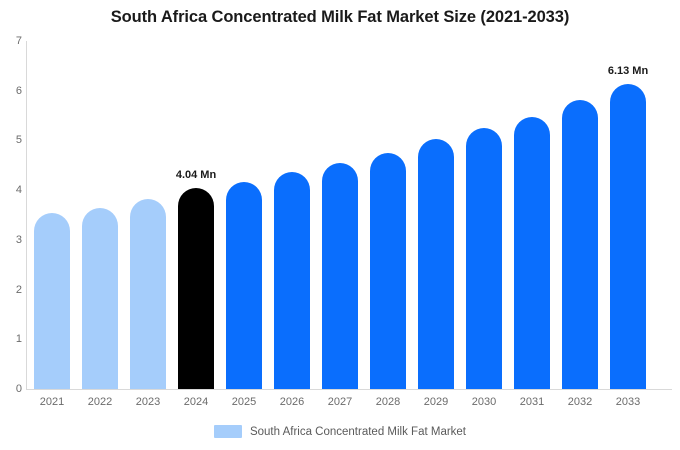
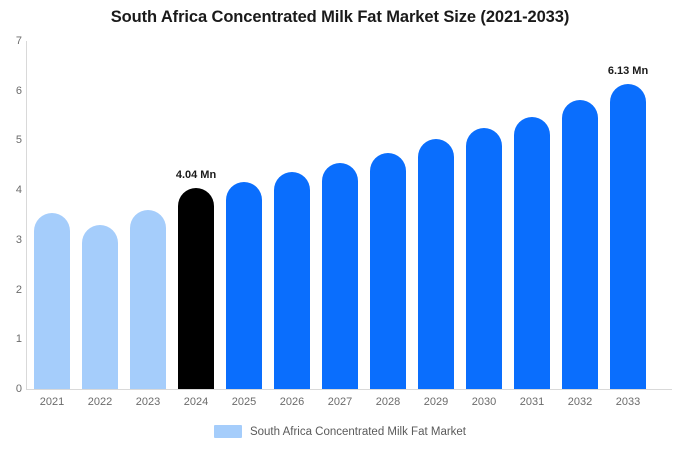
2022: 3.6 -> 3.3
2023: 3.8 -> 3.6
